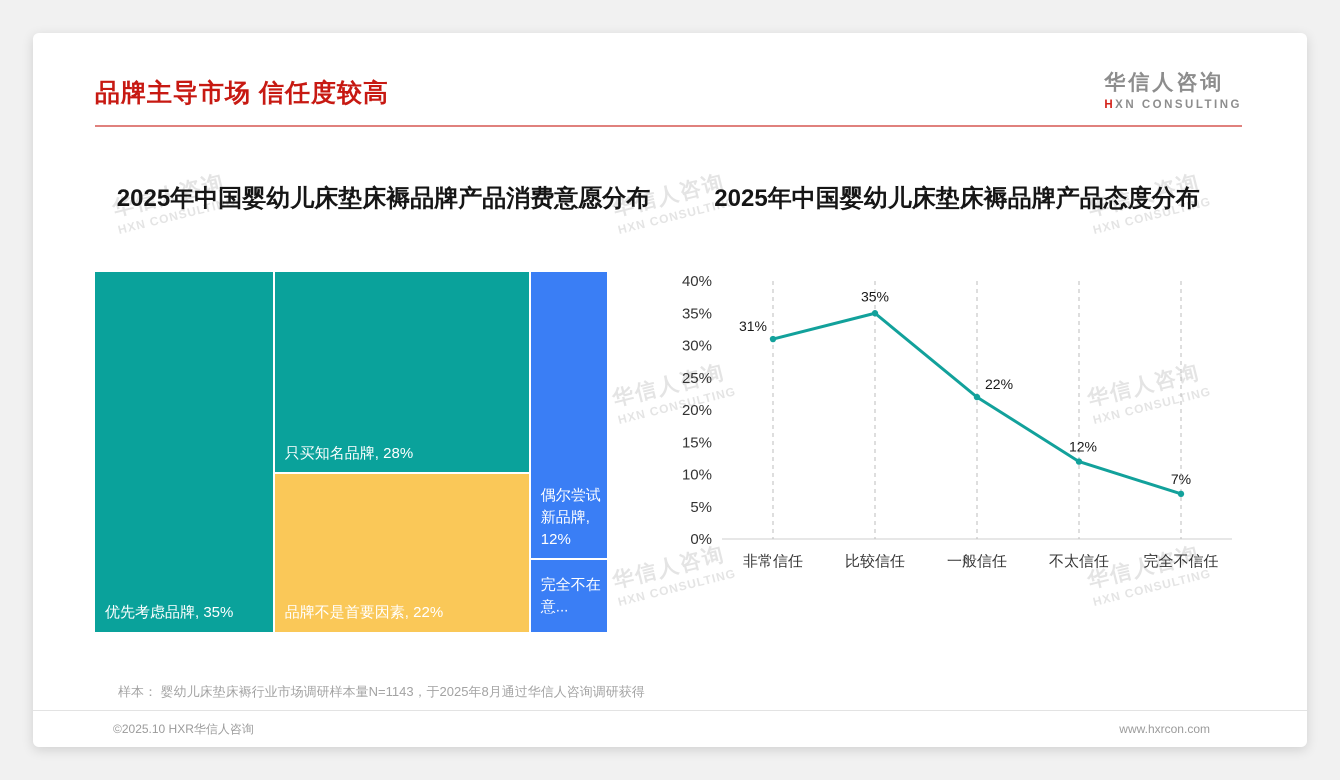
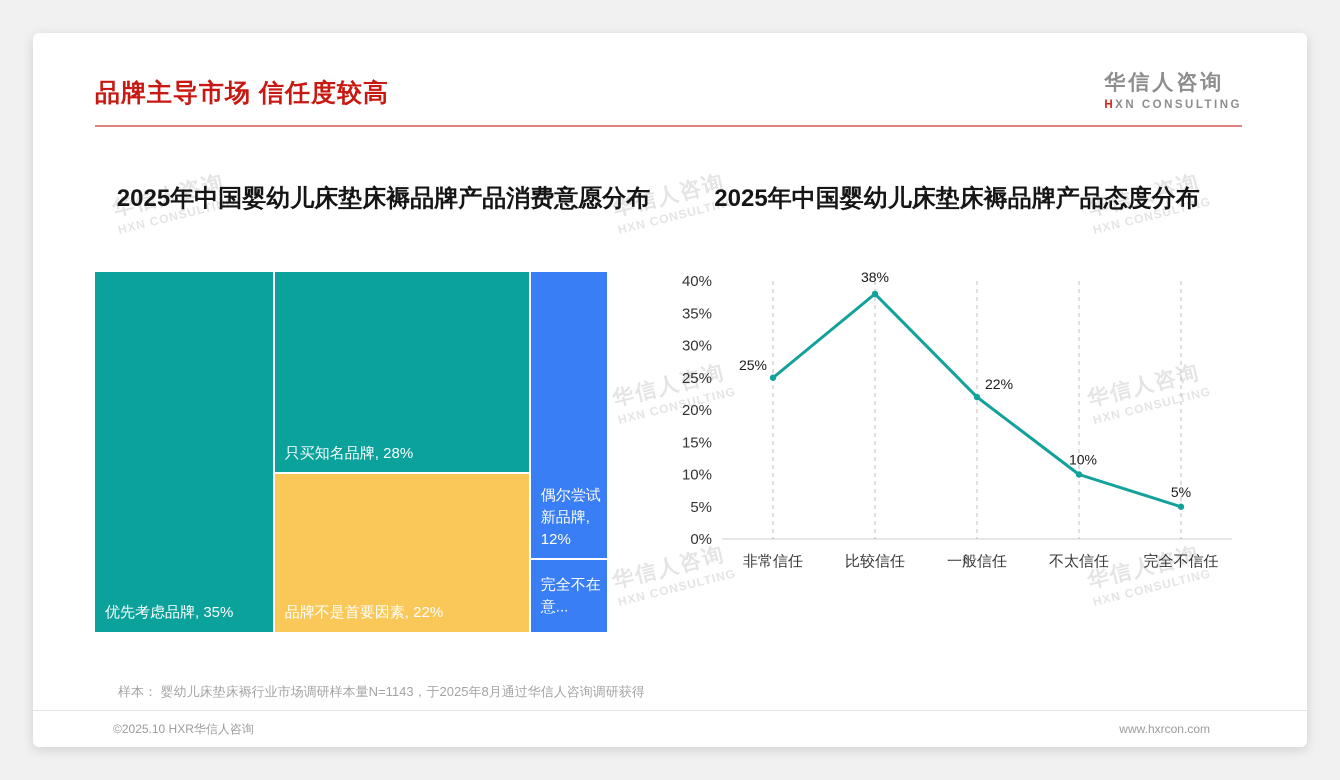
2025年中国婴幼儿床垫床褥品牌产品态度分布/非常信任: 31% -> 25%
2025年中国婴幼儿床垫床褥品牌产品态度分布/比较信任: 35% -> 38%
2025年中国婴幼儿床垫床褥品牌产品态度分布/不太信任: 12% -> 10%
2025年中国婴幼儿床垫床褥品牌产品态度分布/完全不信任: 7% -> 5%
